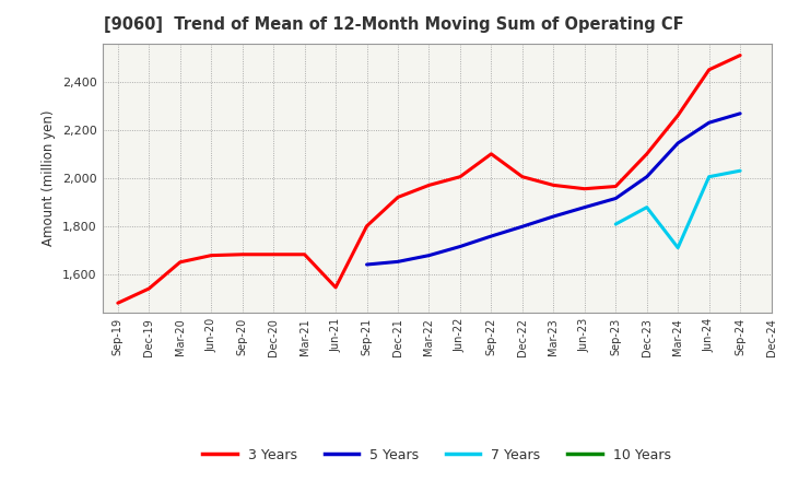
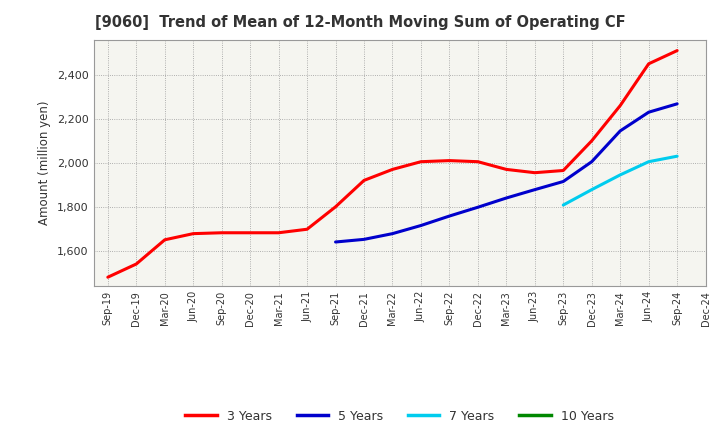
3 Years/Jun-21: 1,545 -> 1,698
3 Years/Sep-22: 2,100 -> 2,010
7 Years/Mar-24: 1,710 -> 1,945
